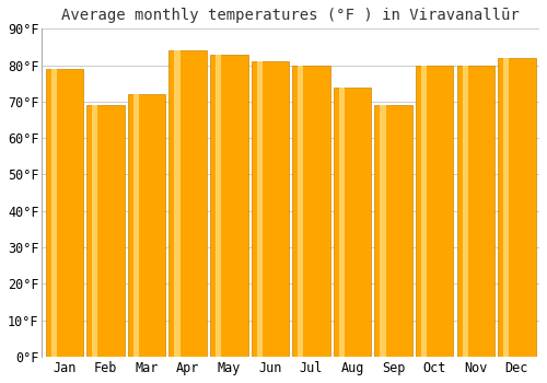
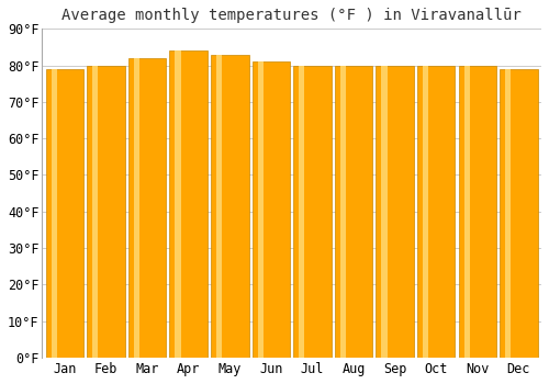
Feb: 69°F -> 80°F
Mar: 72°F -> 82°F
Aug: 74°F -> 80°F
Sep: 69°F -> 80°F
Dec: 82°F -> 79°F
